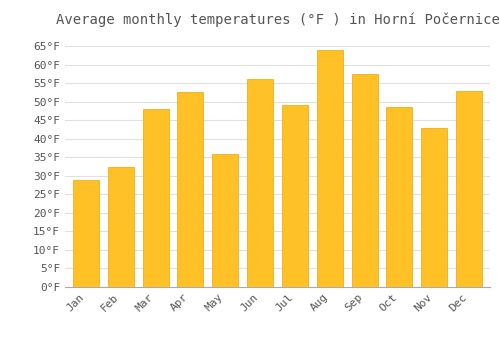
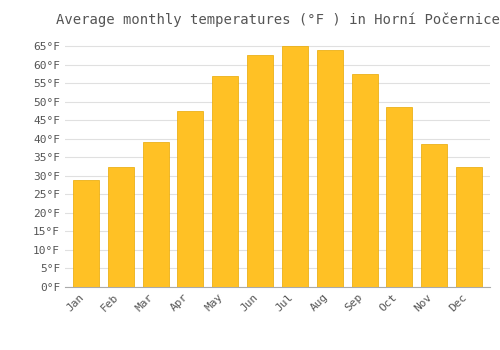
Mar: 48.0°F -> 39.0°F
Apr: 52.5°F -> 47.5°F
May: 36.0°F -> 57.0°F
Jun: 56.0°F -> 62.5°F
Jul: 49.0°F -> 65.0°F
Nov: 43.0°F -> 38.5°F
Dec: 53.0°F -> 32.5°F
